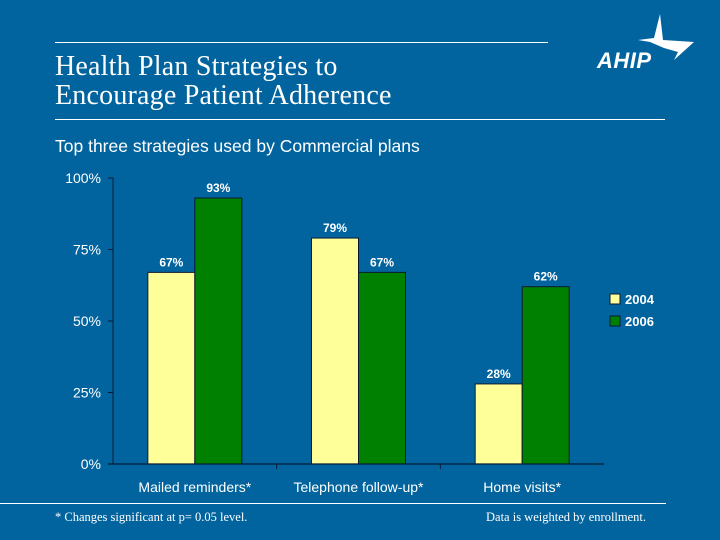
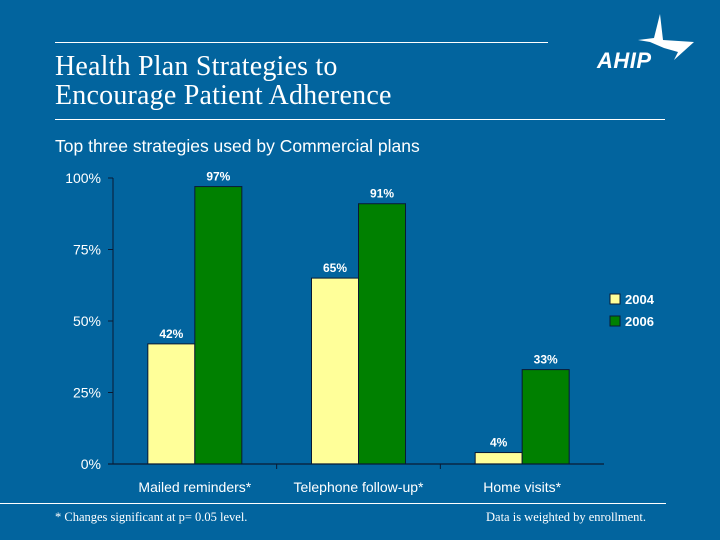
2004/Mailed reminders*: 67% -> 42%
2006/Mailed reminders*: 93% -> 97%
2004/Telephone follow-up*: 79% -> 65%
2006/Telephone follow-up*: 67% -> 91%
2004/Home visits*: 28% -> 4%
2006/Home visits*: 62% -> 33%
